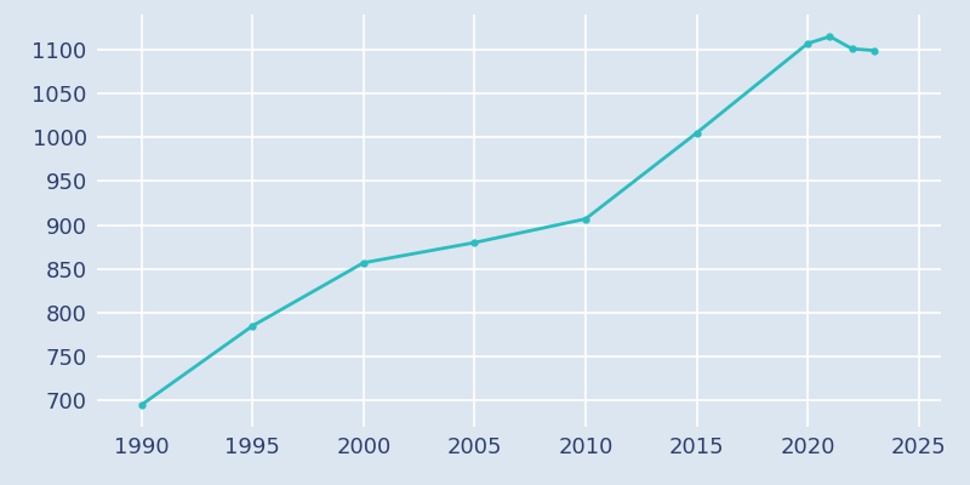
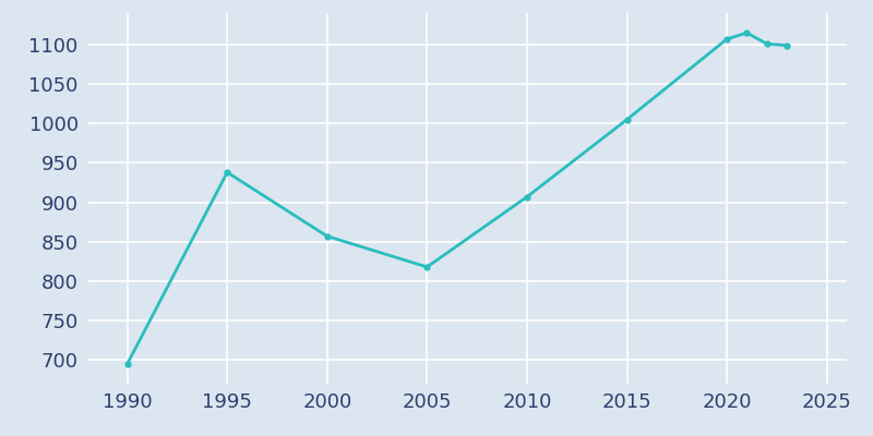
1995: 785 -> 938
2005: 880 -> 818
